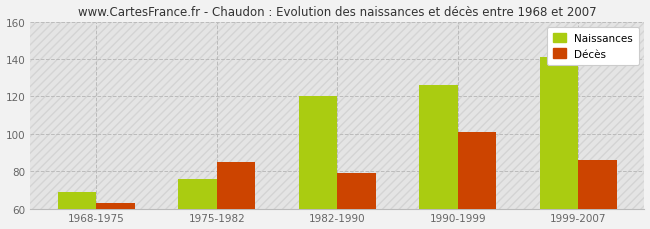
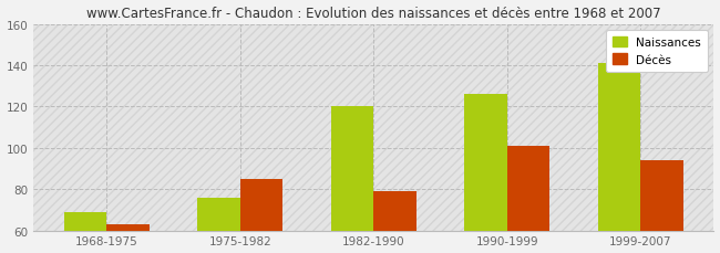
Décès/1999-2007: 86 -> 94
